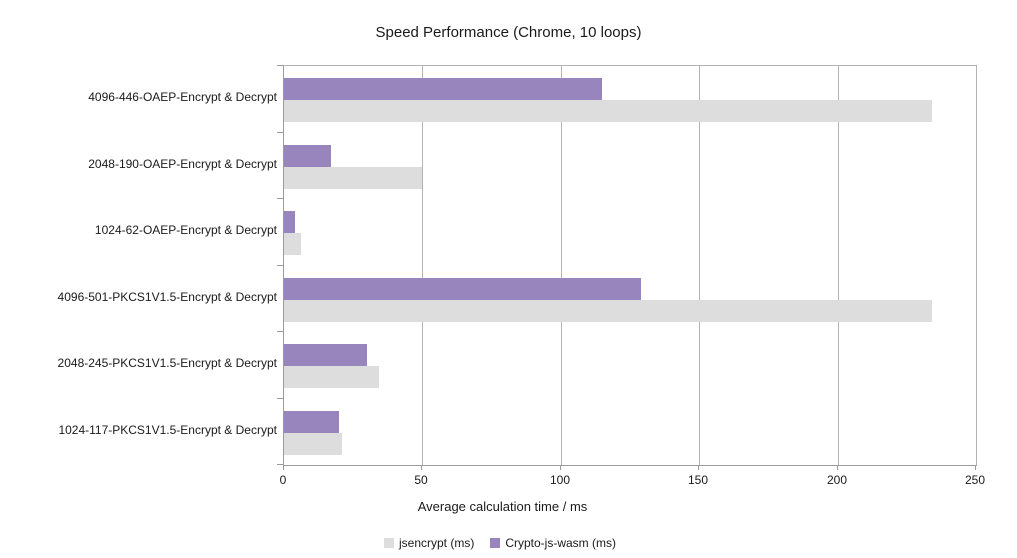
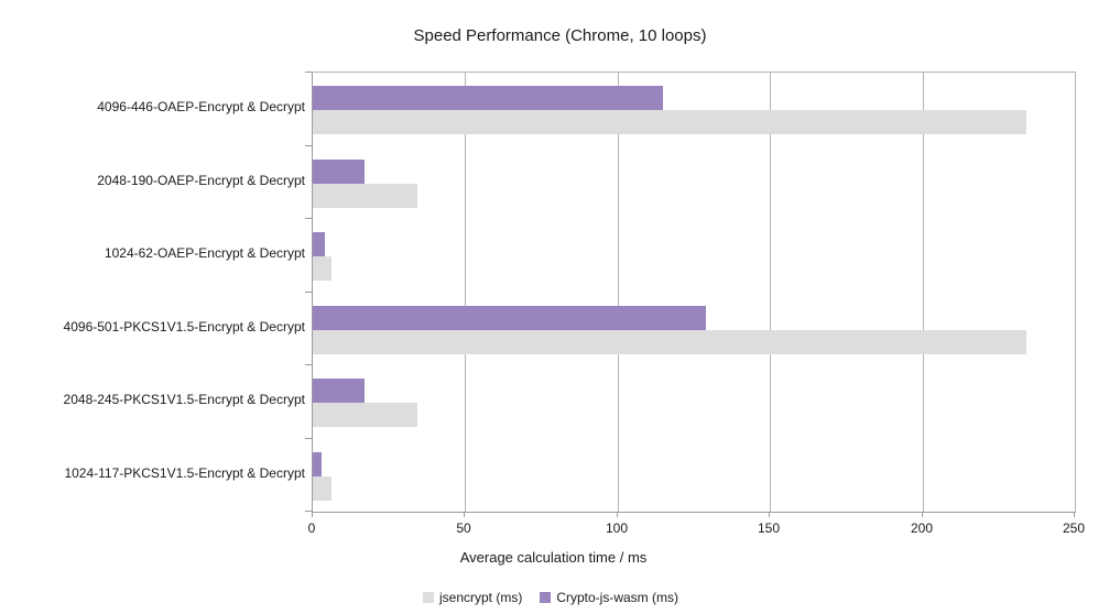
jsencrypt (ms)/2048-190-OAEP-Encrypt & Decrypt: 50 -> 34
Crypto-js-wasm (ms)/2048-245-PKCS1V1.5-Encrypt & Decrypt: 30 -> 17
jsencrypt (ms)/1024-117-PKCS1V1.5-Encrypt & Decrypt: 21 -> 6
Crypto-js-wasm (ms)/1024-117-PKCS1V1.5-Encrypt & Decrypt: 20 -> 3
